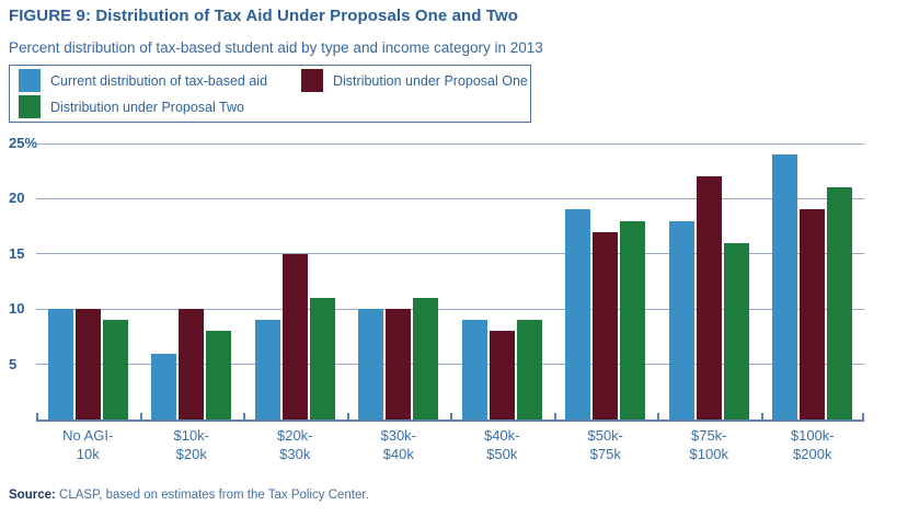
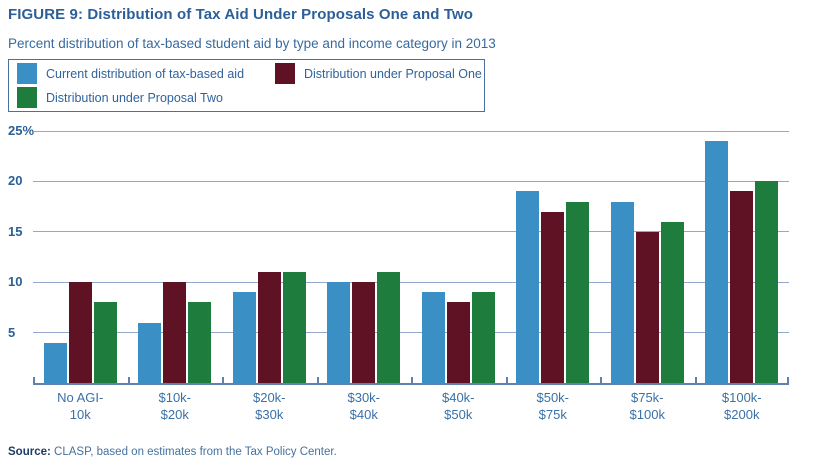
Current distribution of tax-based aid/No AGI- 10k: 10% -> 4%
Distribution under Proposal Two/No AGI- 10k: 9% -> 8%
Distribution under Proposal One/$20k- $30k: 15% -> 11%
Distribution under Proposal One/$75k- $100k: 22% -> 15%
Distribution under Proposal Two/$100k- $200k: 21% -> 20%
